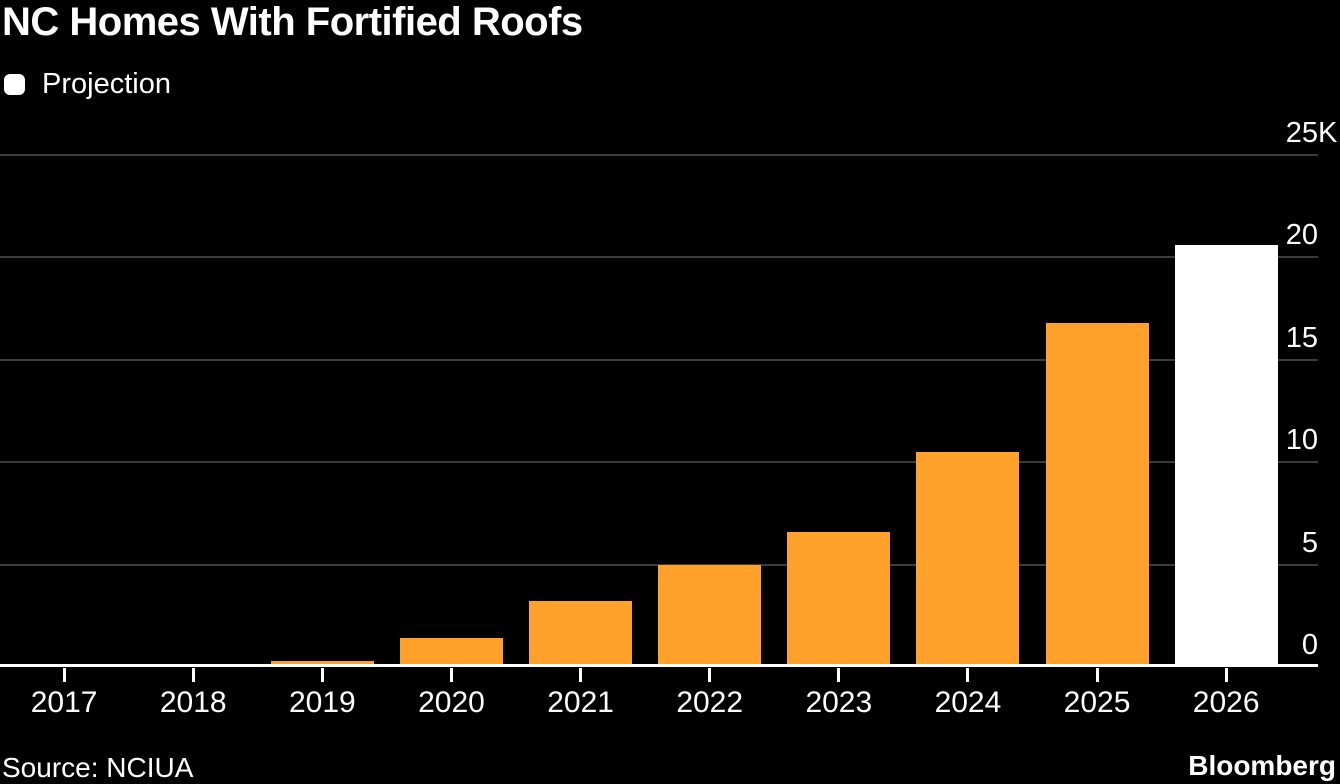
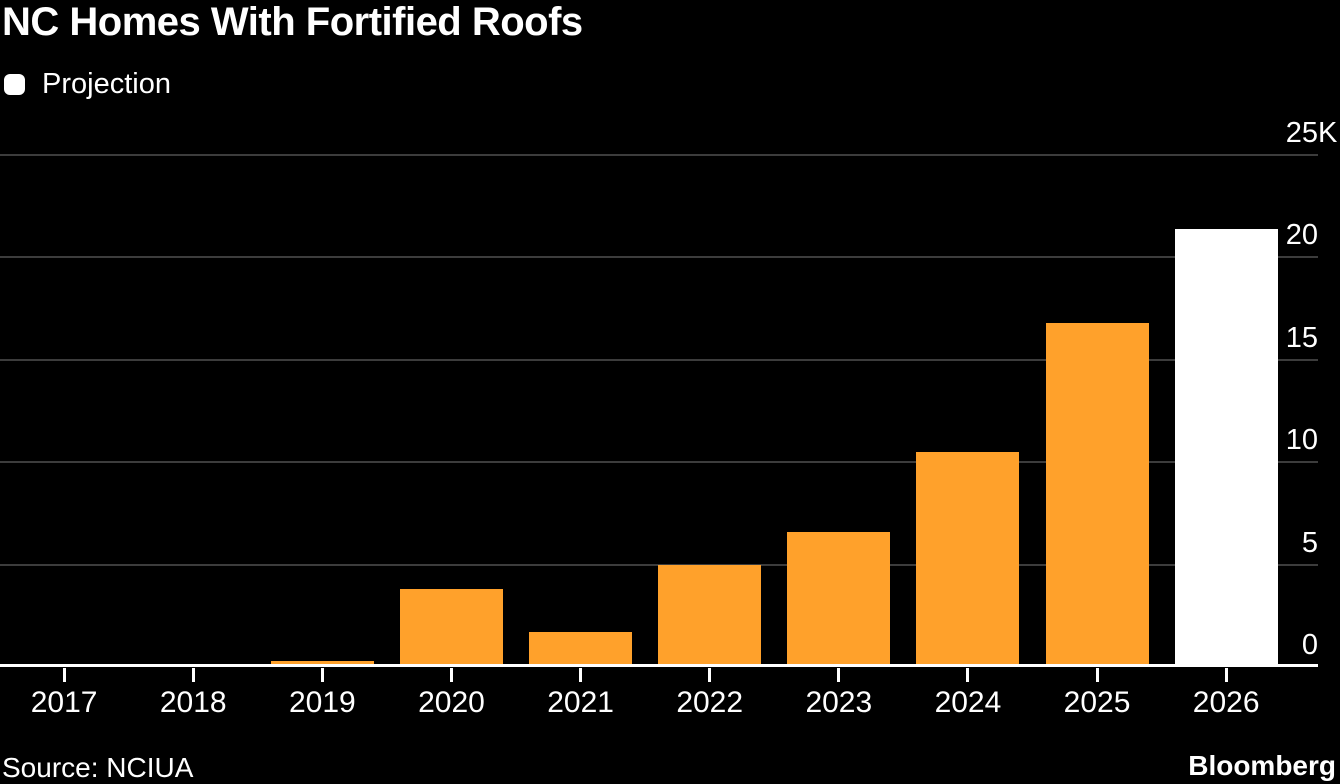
2020: 1.4 -> 3.8
2021: 3.2 -> 1.7
2026: 20.6 -> 21.4
